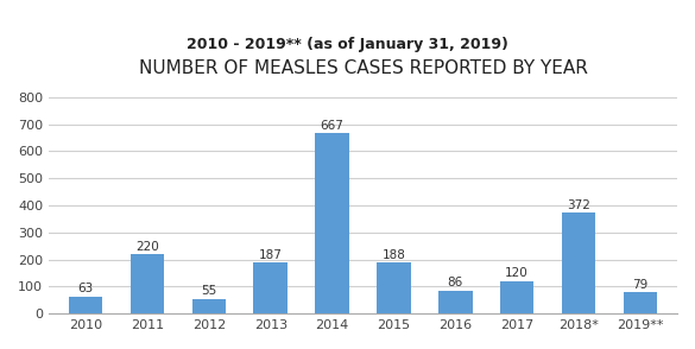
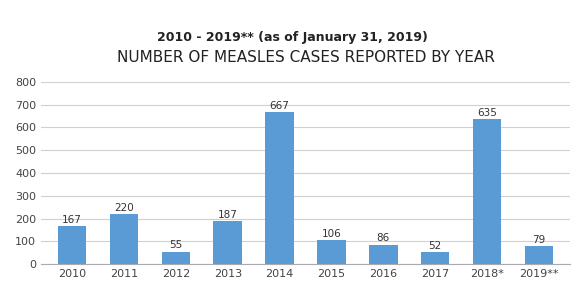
2010: 63 -> 167
2015: 188 -> 106
2017: 120 -> 52
2018*: 372 -> 635
